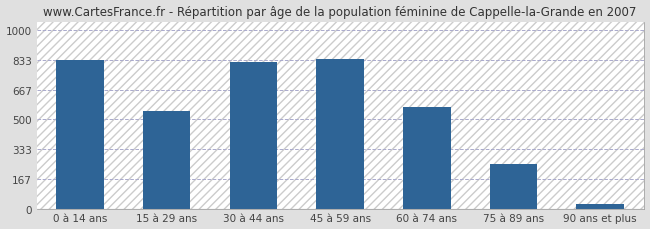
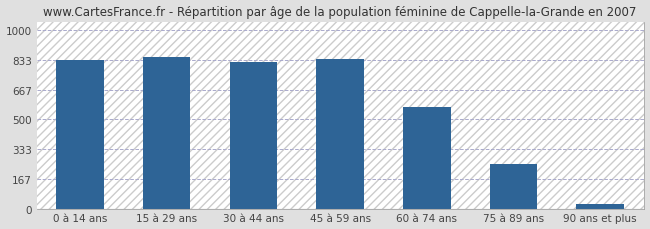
15 à 29 ans: 550 -> 850
